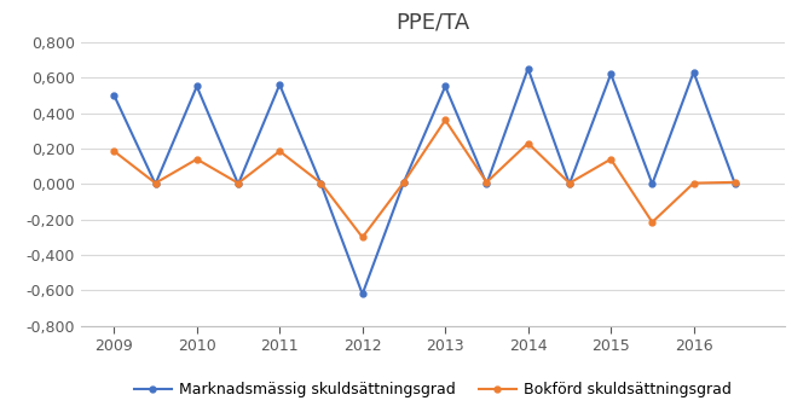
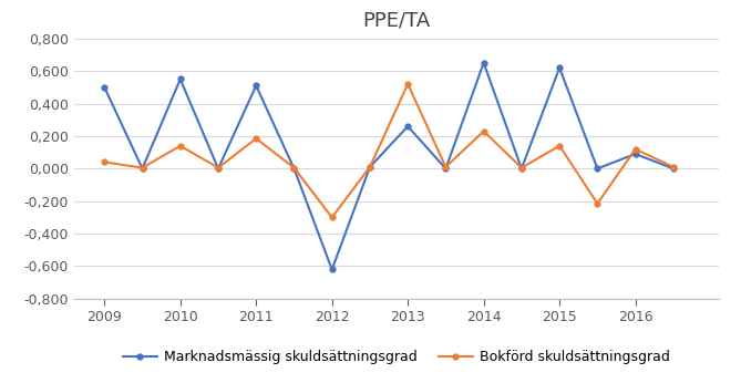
Bokförd skuldsättningsgrad/2009: 0,18 -> 0,04
Marknadsmässig skuldsättningsgrad/2011: 0,56 -> 0,51
Marknadsmässig skuldsättningsgrad/2013: 0,55 -> 0,26
Bokförd skuldsättningsgrad/2013: 0,36 -> 0,52
Marknadsmässig skuldsättningsgrad/2016: 0,63 -> 0,09
Bokförd skuldsättningsgrad/2016: 0,01 -> 0,12
